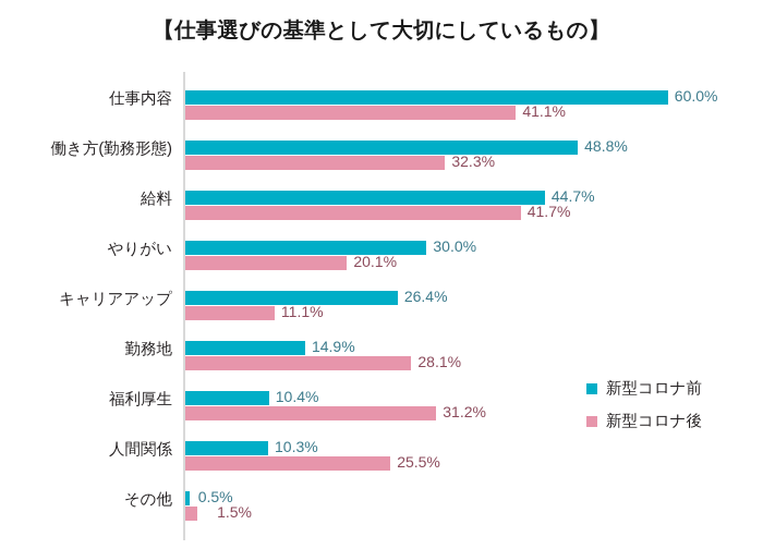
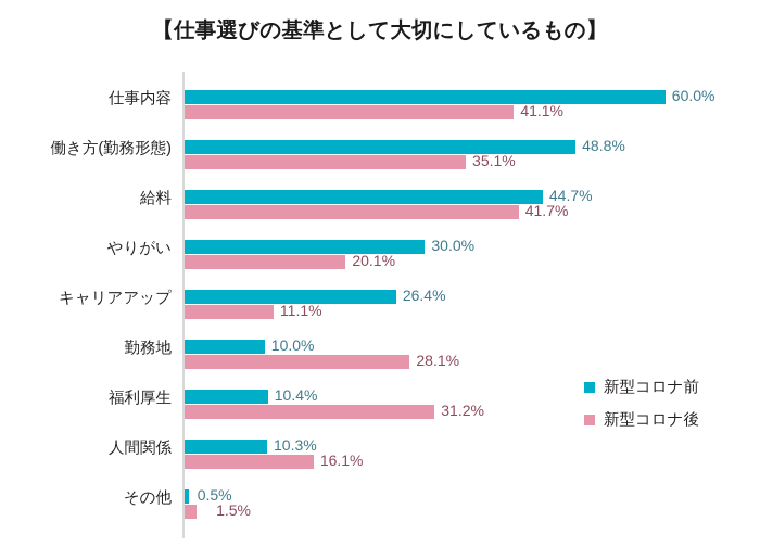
新型コロナ後/働き方(勤務形態): 32.3% -> 35.1%
新型コロナ前/勤務地: 14.9% -> 10.0%
新型コロナ後/人間関係: 25.5% -> 16.1%
